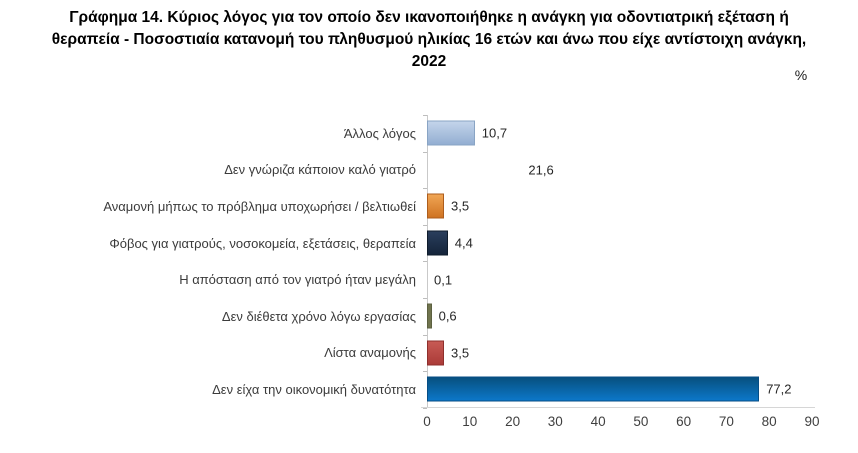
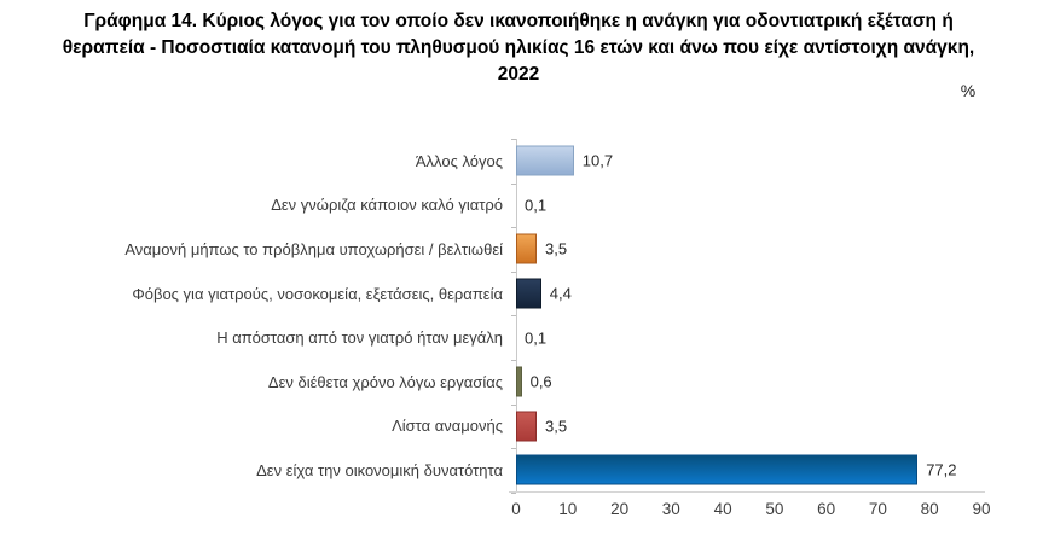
Δεν γνώριζα κάποιον καλό γιατρό: 21,6 -> 0,1
